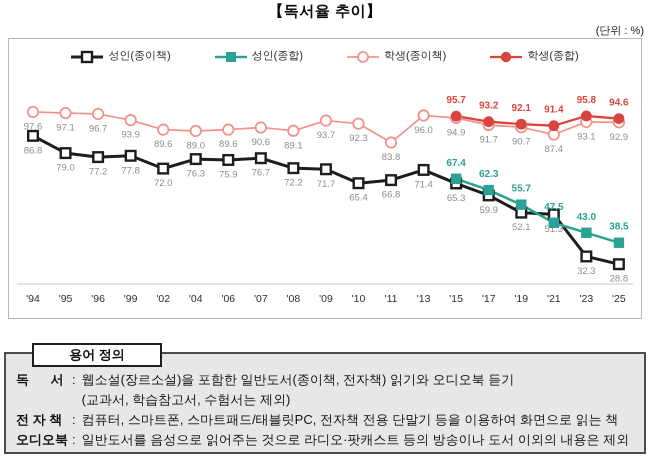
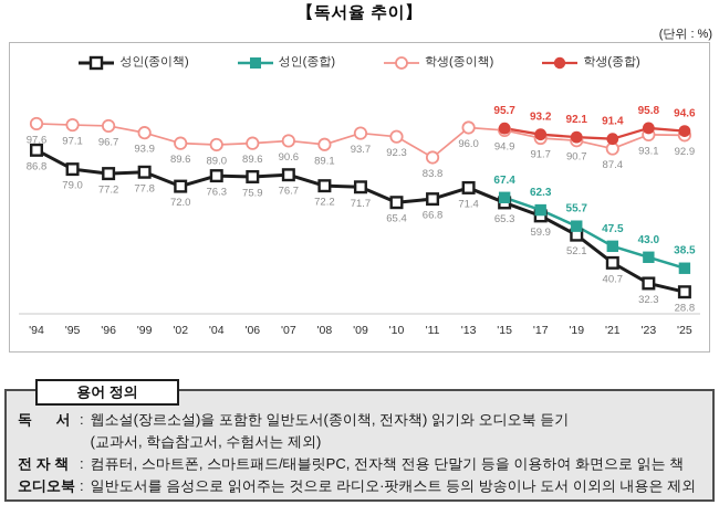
성인(종이책)/'21: 51.3 -> 40.7
